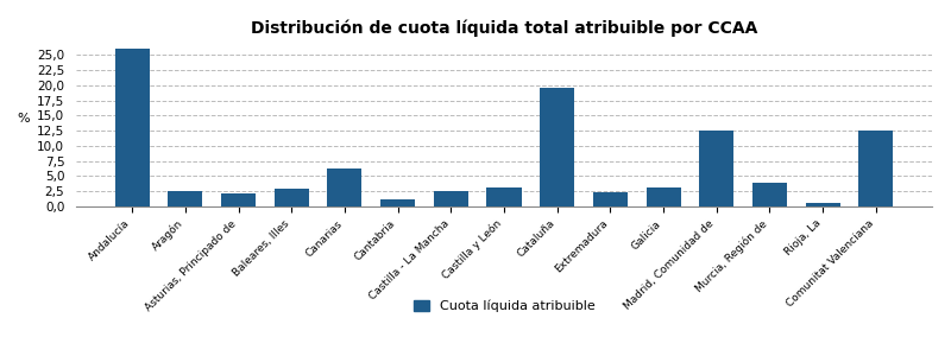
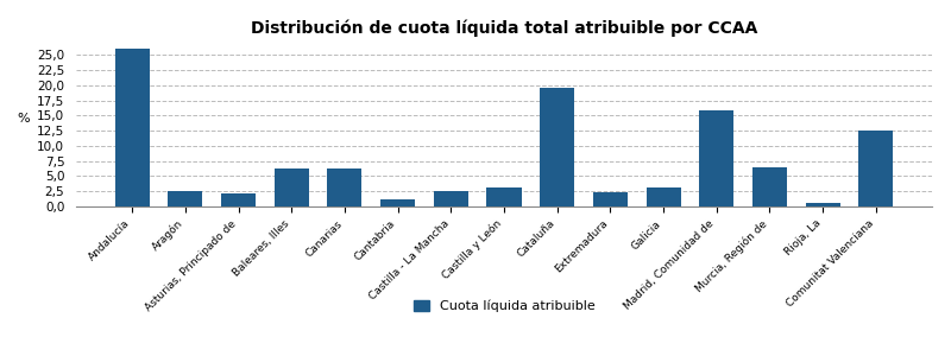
Baleares, Illes: 2,9 -> 6,2
Madrid, Comunidad de: 12,5 -> 15,8
Murcia, Región de: 4,0 -> 6,4
